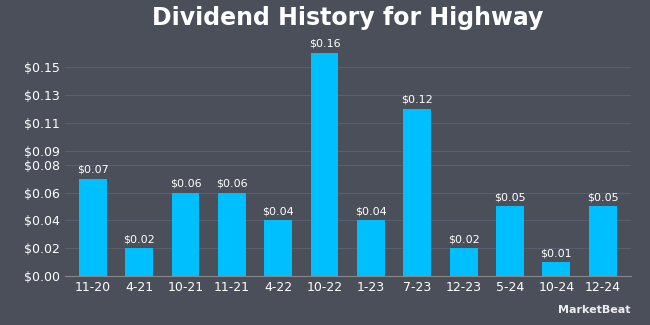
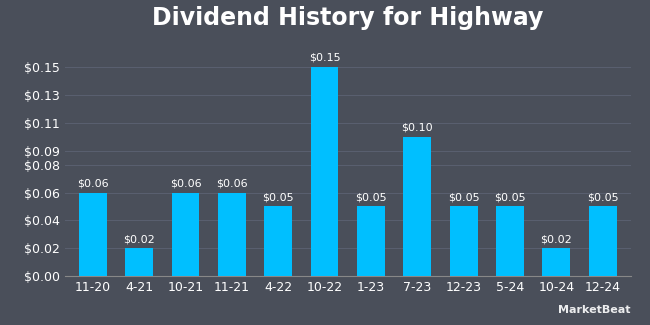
11-20: $0.07 -> $0.06
4-22: $0.04 -> $0.05
10-22: $0.16 -> $0.15
1-23: $0.04 -> $0.05
7-23: $0.12 -> $0.10
12-23: $0.02 -> $0.05
10-24: $0.01 -> $0.02
